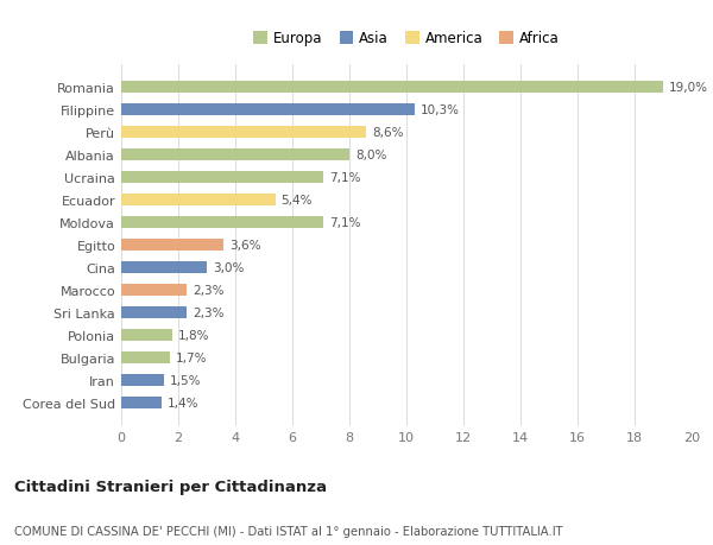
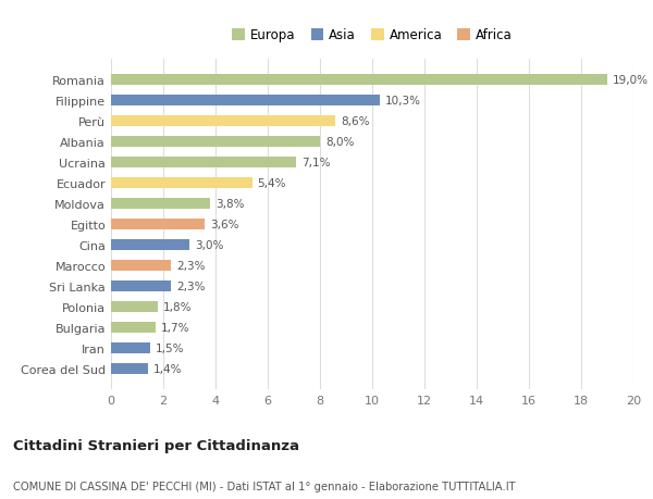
Moldova: 7,1% -> 3,8%
